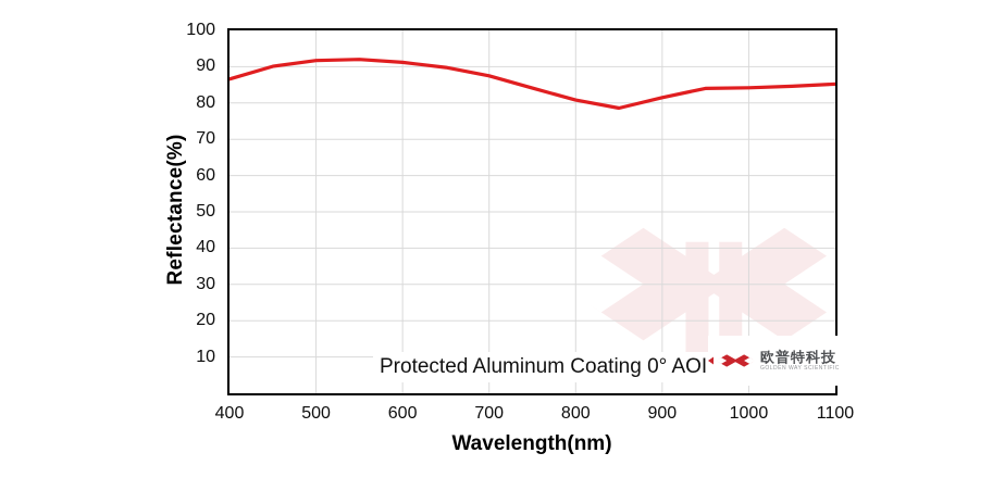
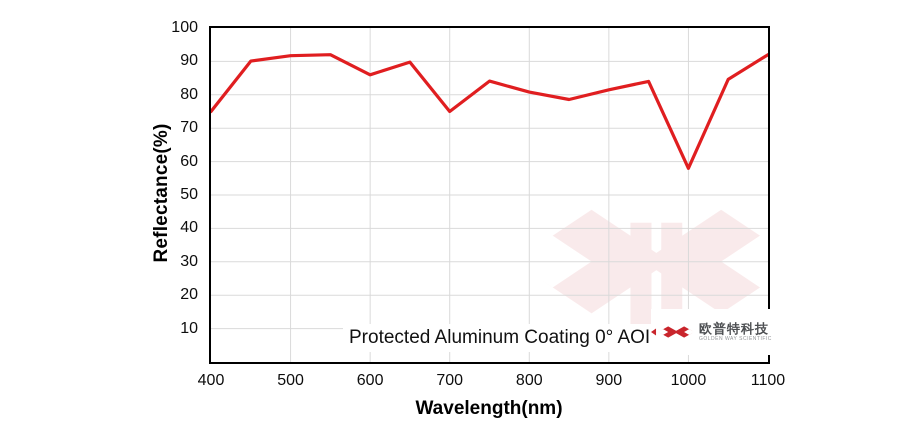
400: 87 -> 75
600: 91 -> 86
700: 88 -> 75
1000: 84 -> 58
1100: 85 -> 92
